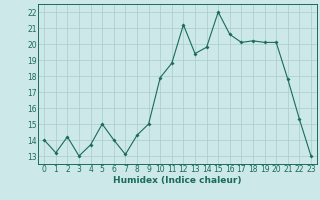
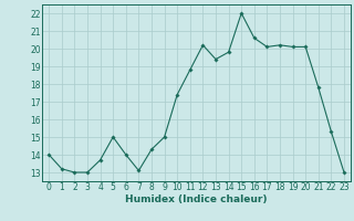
2: 14.2 -> 13.0
10: 17.9 -> 17.4
12: 21.2 -> 20.2
